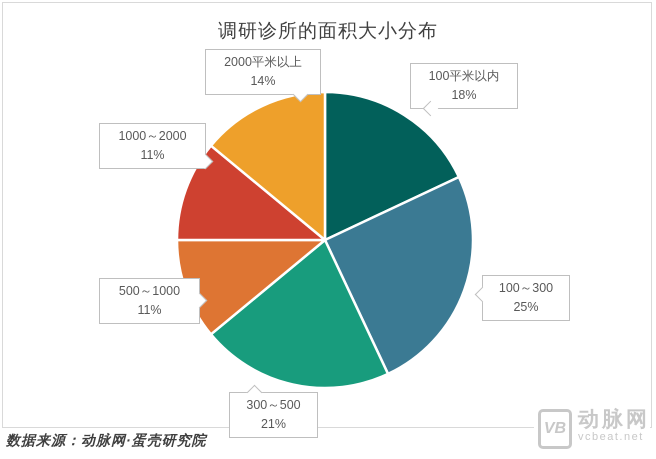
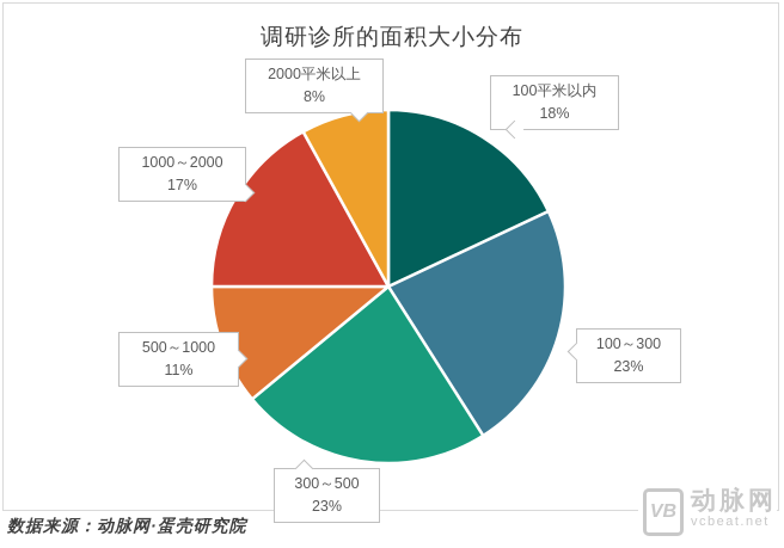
100～300: 25% -> 23%
300～500: 21% -> 23%
1000～2000: 11% -> 17%
2000平米以上: 14% -> 8%
